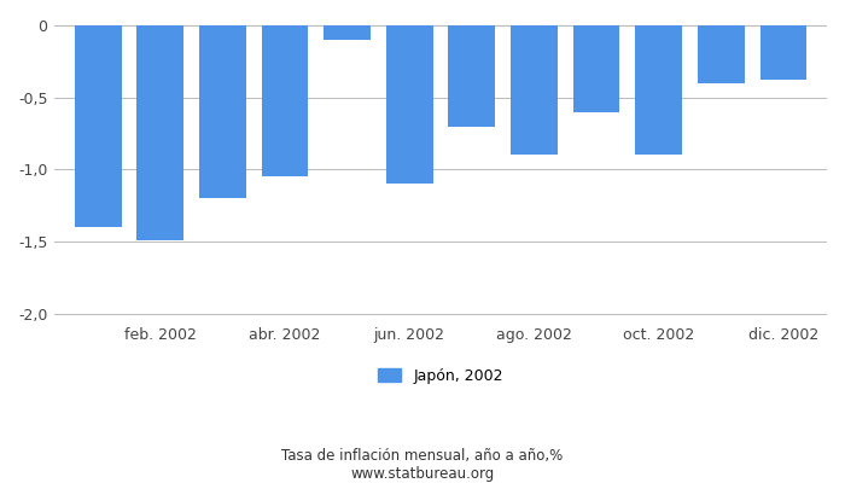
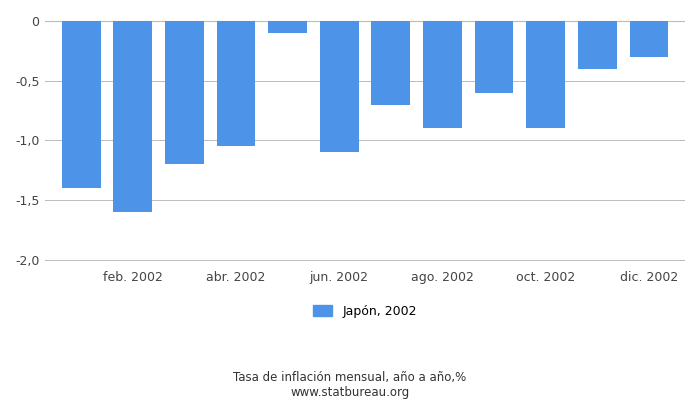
feb. 2002: -1,49 -> -1,60
dic. 2002: -0,38 -> -0,30
